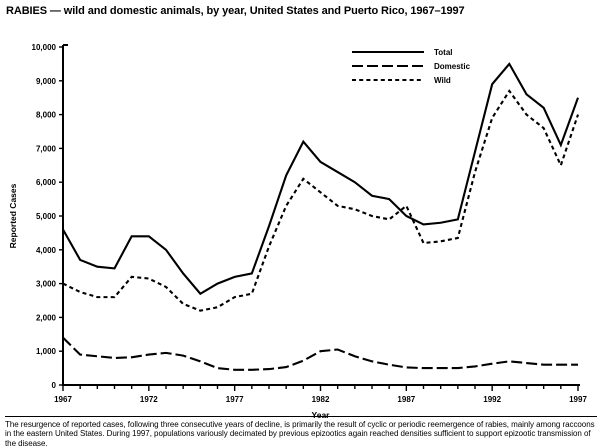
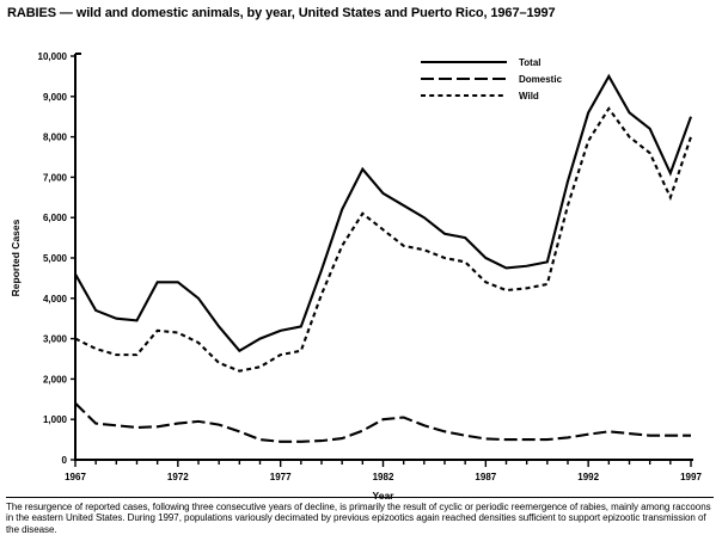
Wild/1987: 5300 -> 4400
Total/1992: 8900 -> 8600
